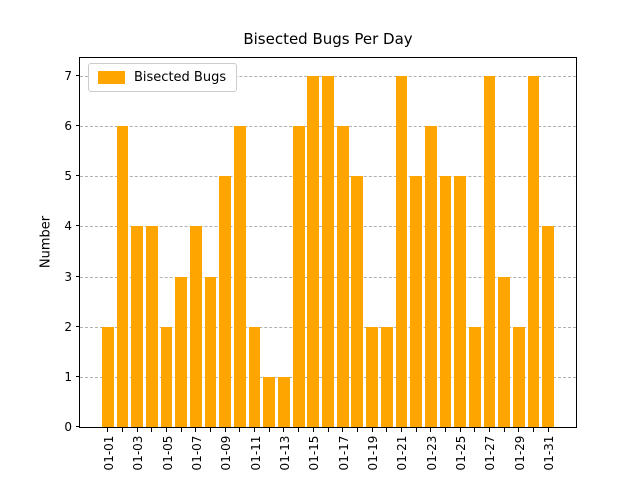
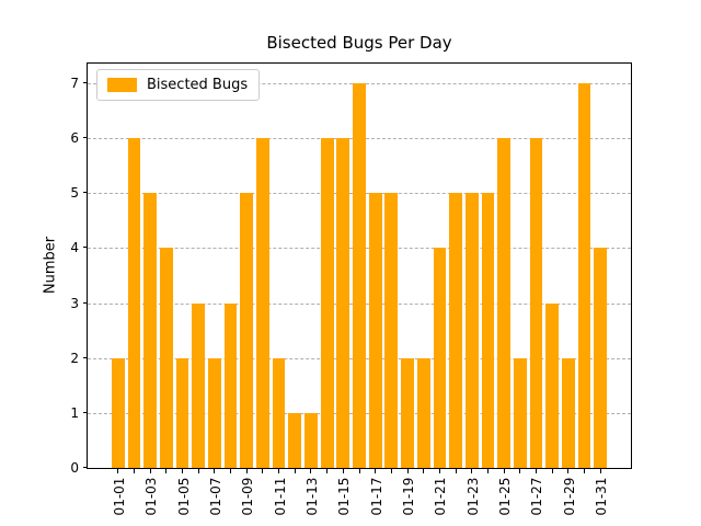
01-03: 4 -> 5
01-07: 4 -> 2
01-15: 7 -> 6
01-17: 6 -> 5
01-21: 7 -> 4
01-23: 6 -> 5
01-25: 5 -> 6
01-27: 7 -> 6
